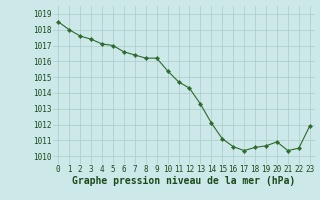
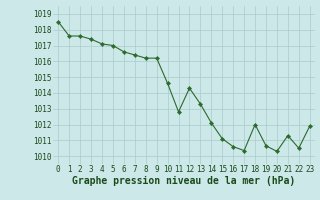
1: 1018.0 -> 1017.6
10: 1015.4 -> 1014.6
11: 1014.7 -> 1012.8
18: 1010.5 -> 1012.0
20: 1010.9 -> 1010.3
21: 1010.4 -> 1011.3
